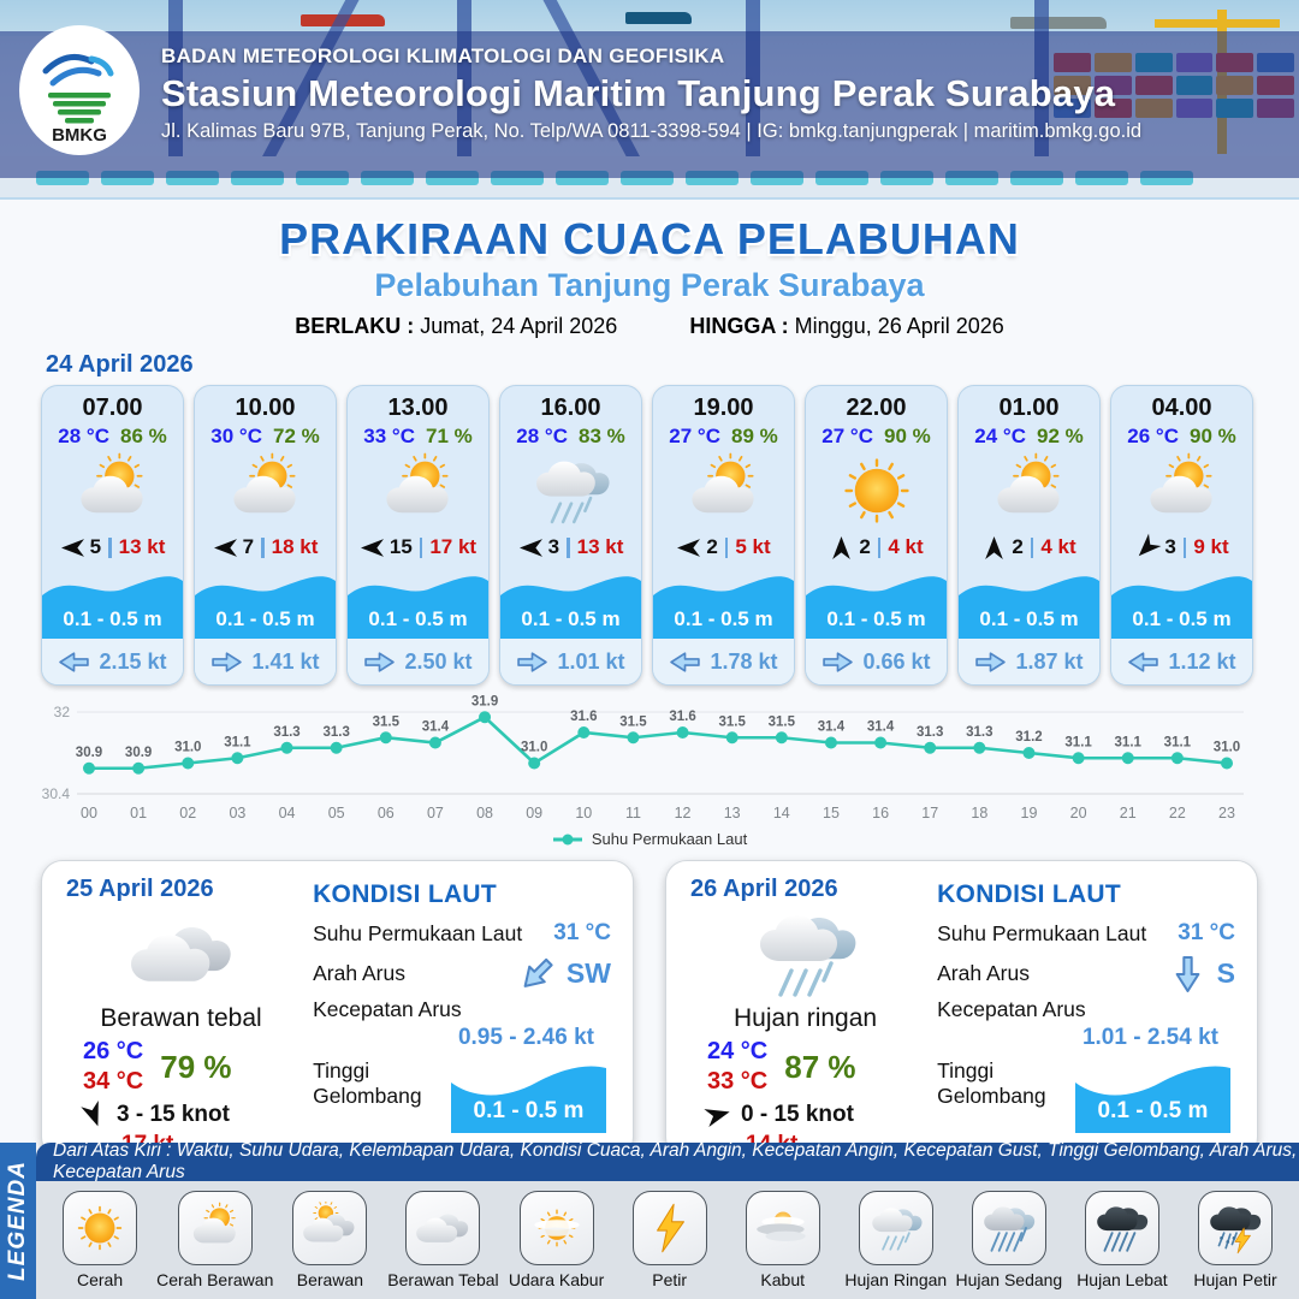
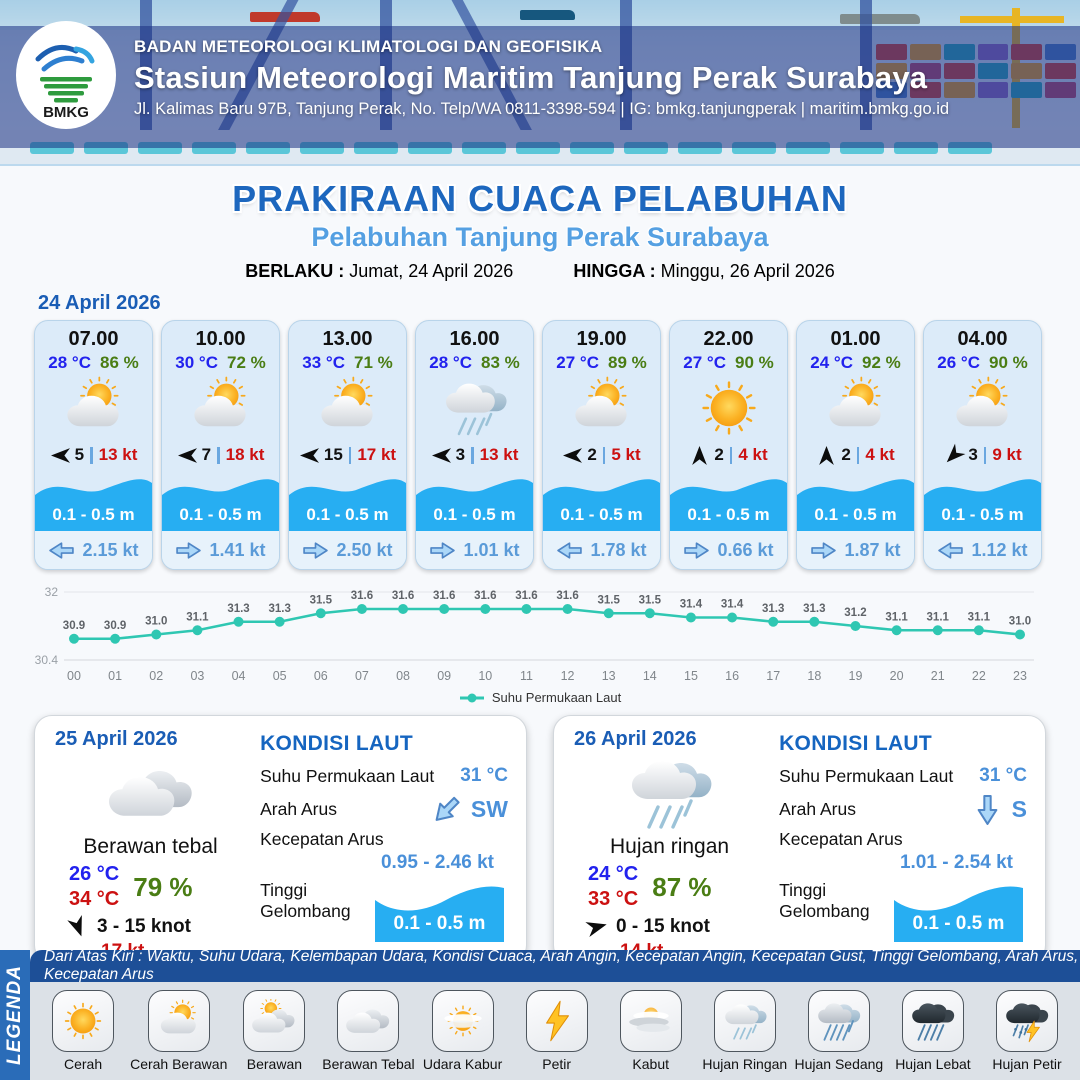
07: 31.4 -> 31.6
08: 31.9 -> 31.6
09: 31.0 -> 31.6
11: 31.5 -> 31.6
